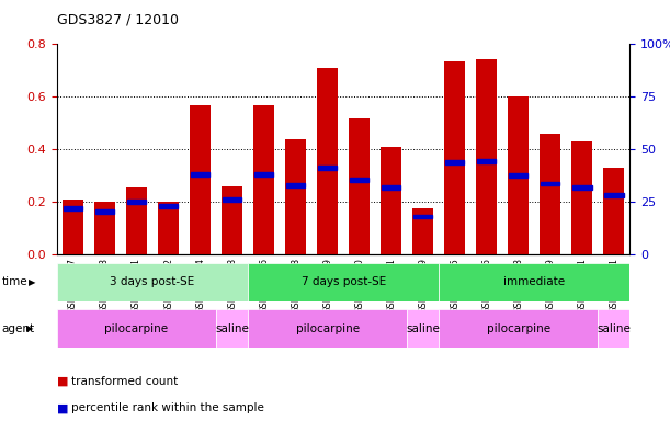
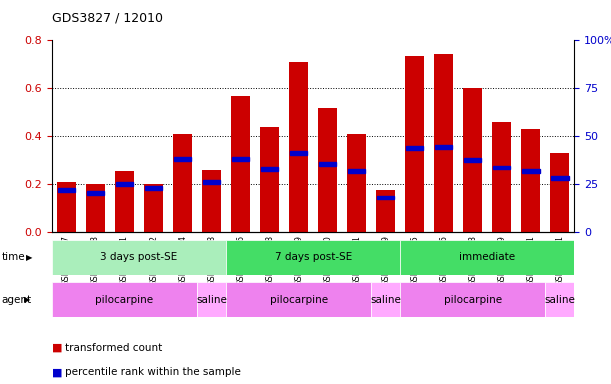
GSM367534: 0.570 -> 0.410
